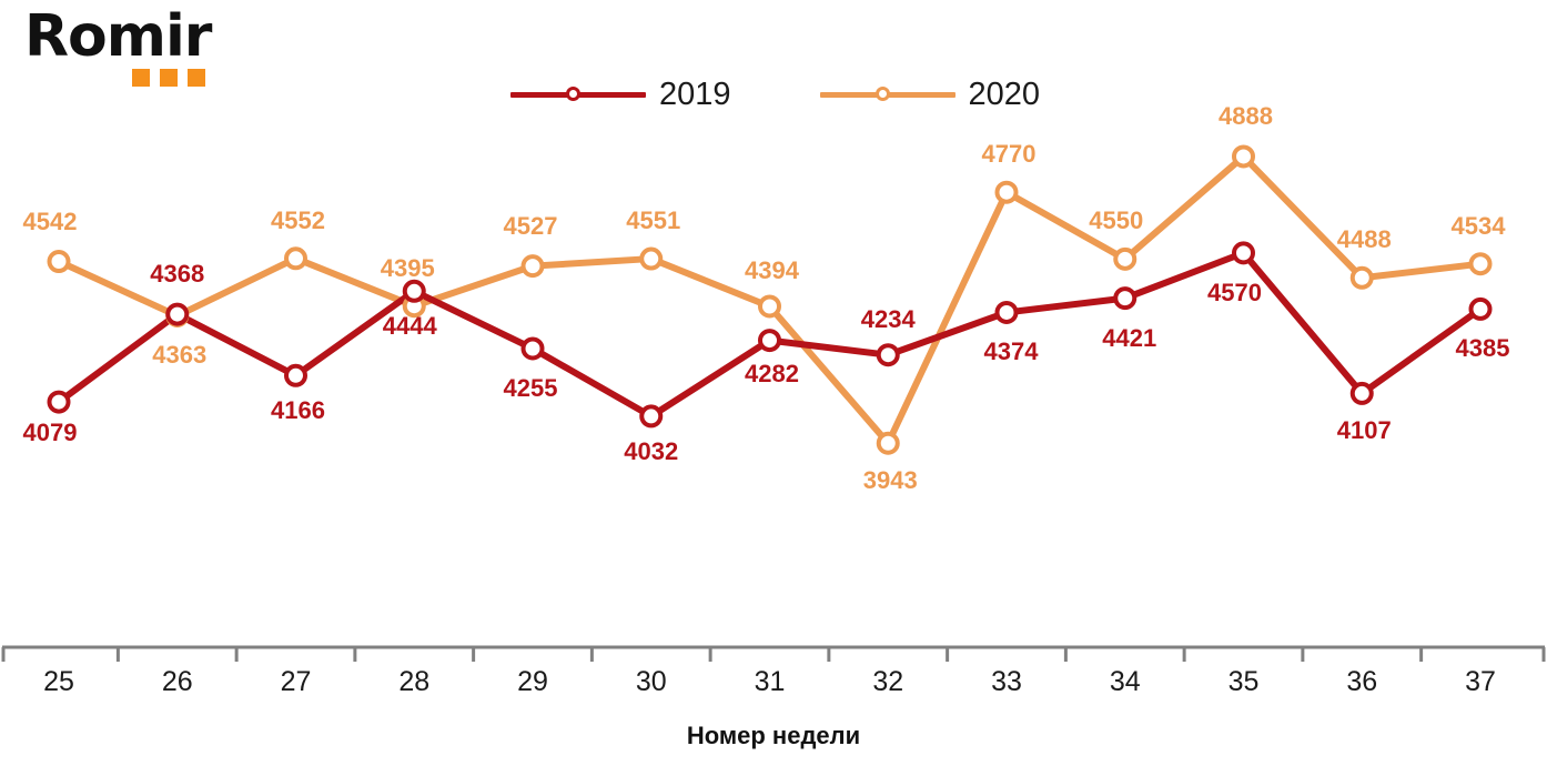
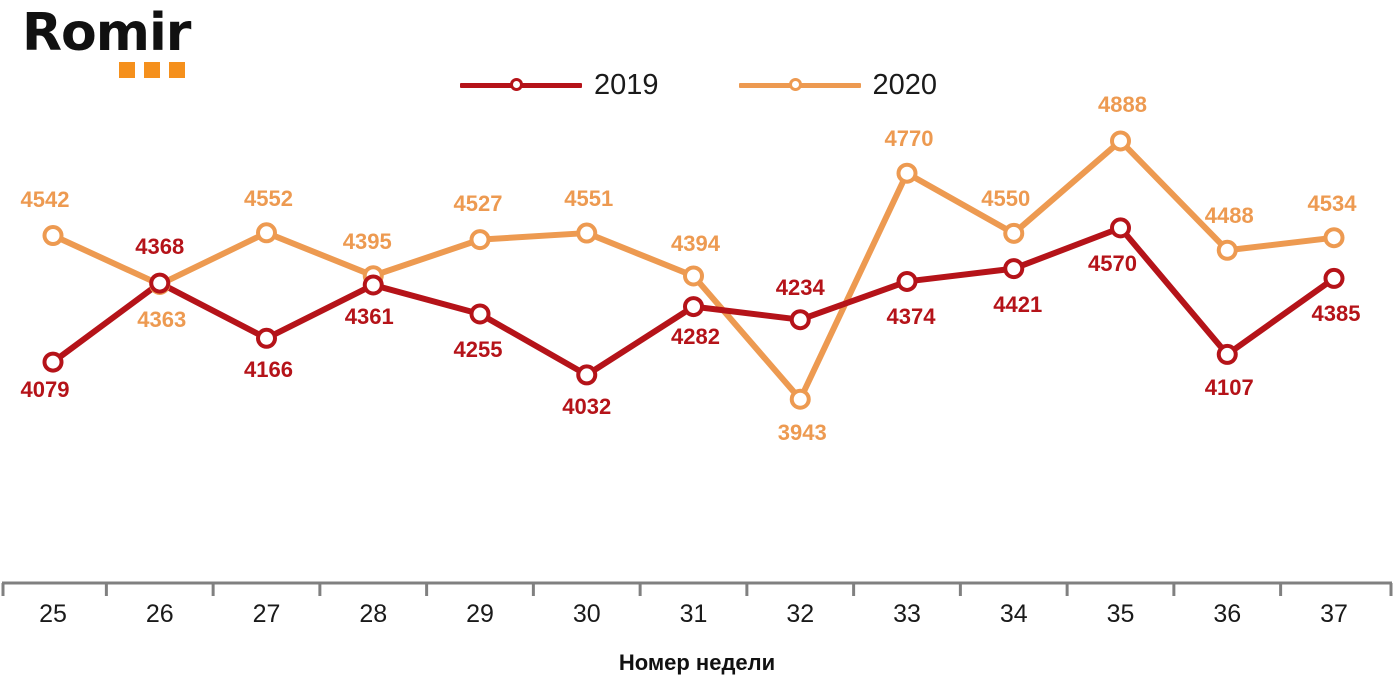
2019/28: 4444 -> 4361
